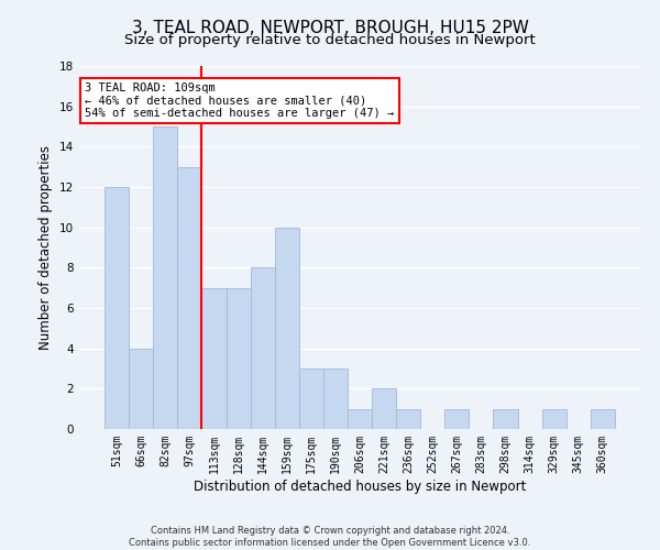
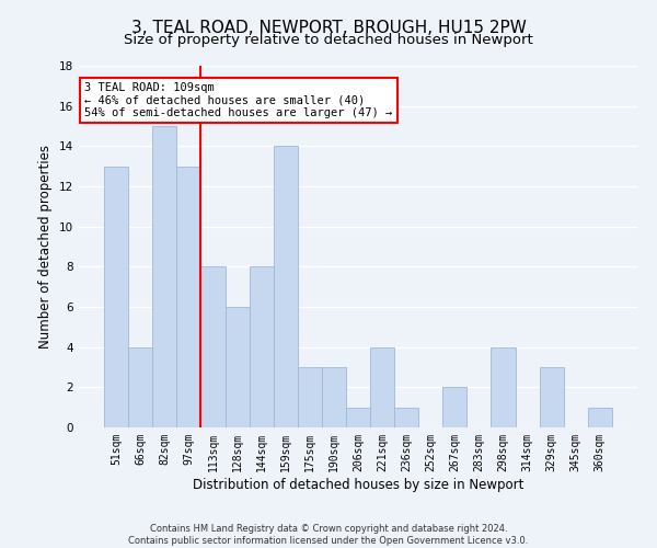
51sqm: 12 -> 13
113sqm: 7 -> 8
128sqm: 7 -> 6
159sqm: 10 -> 14
221sqm: 2 -> 4
267sqm: 1 -> 2
298sqm: 1 -> 4
329sqm: 1 -> 3
